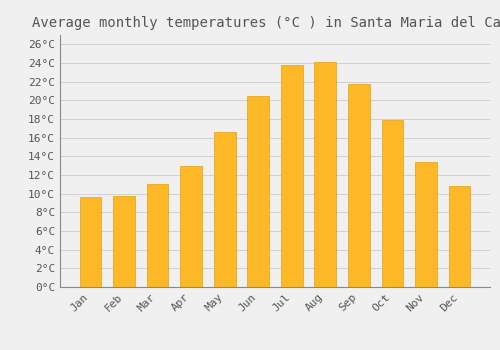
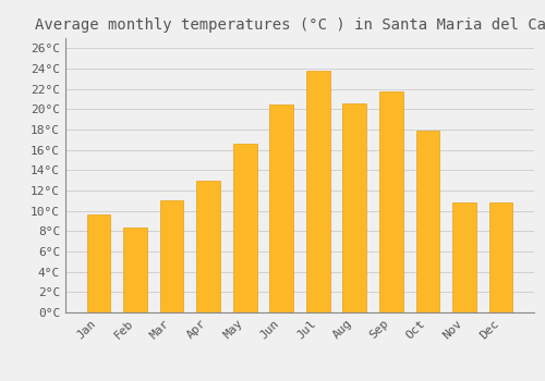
Feb: 9.8°C -> 8.4°C
Aug: 24.1°C -> 20.6°C
Nov: 13.4°C -> 10.8°C
